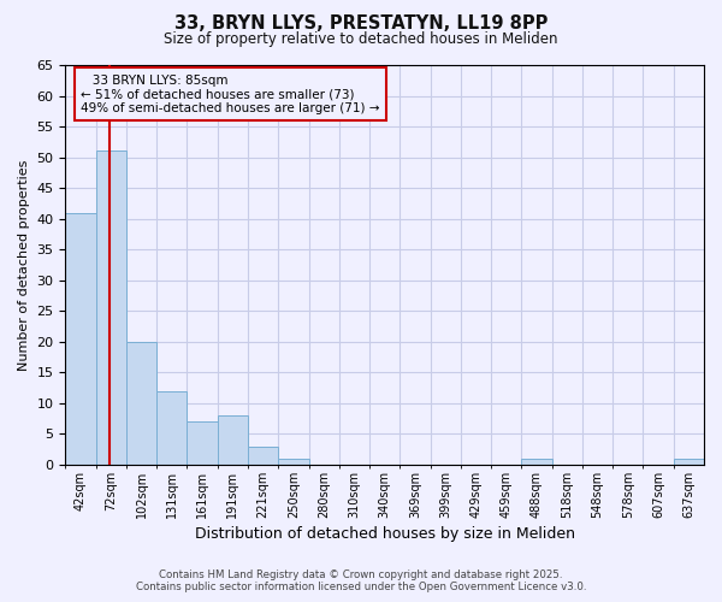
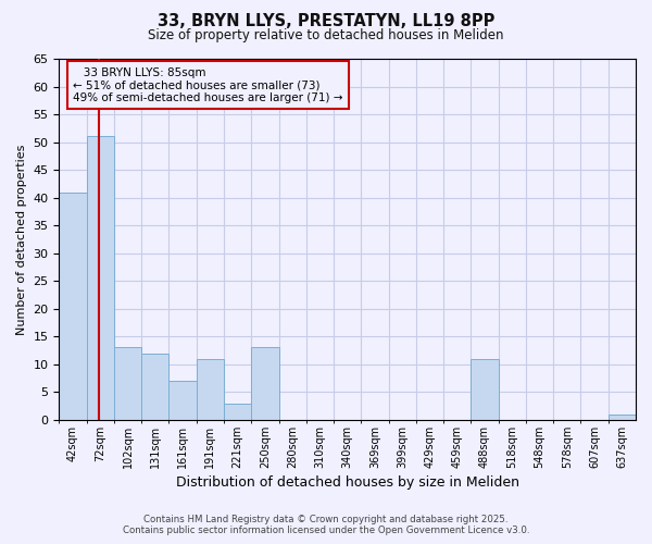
102sqm: 20 -> 13
191sqm: 8 -> 11
250sqm: 1 -> 13
488sqm: 1 -> 11
